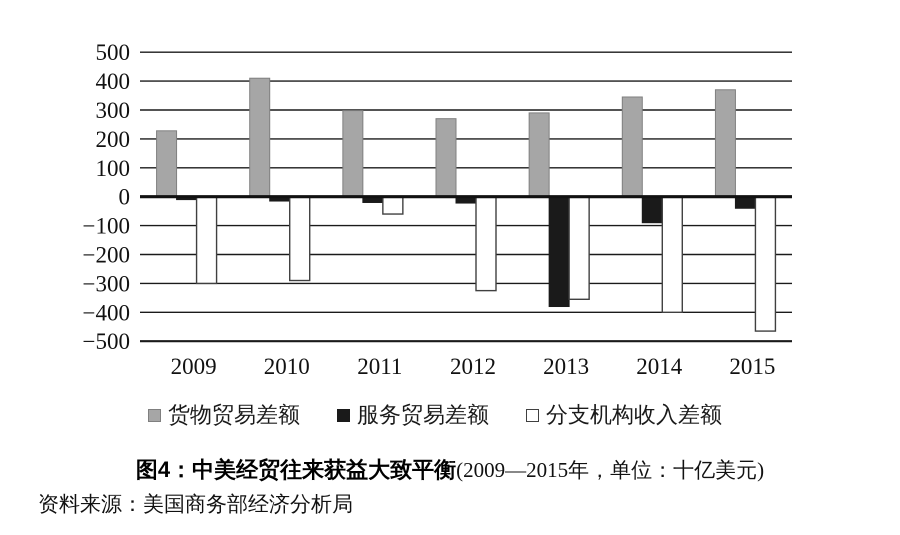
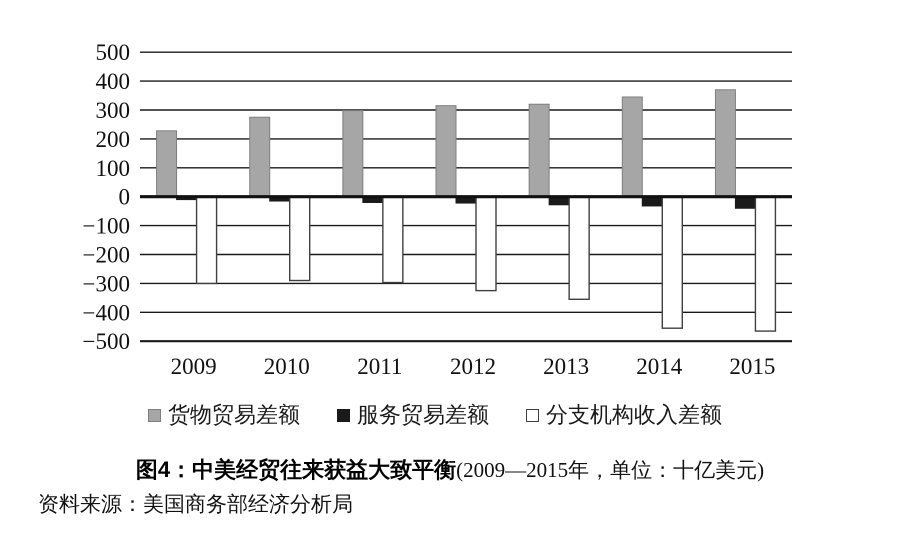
货物贸易差额/2010: 410 -> 280
分支机构收入差额/2011: -60 -> -300
货物贸易差额/2012: 270 -> 320
货物贸易差额/2013: 290 -> 320
服务贸易差额/2013: -380 -> -30
服务贸易差额/2014: -90 -> -30
分支机构收入差额/2014: -400 -> -460
